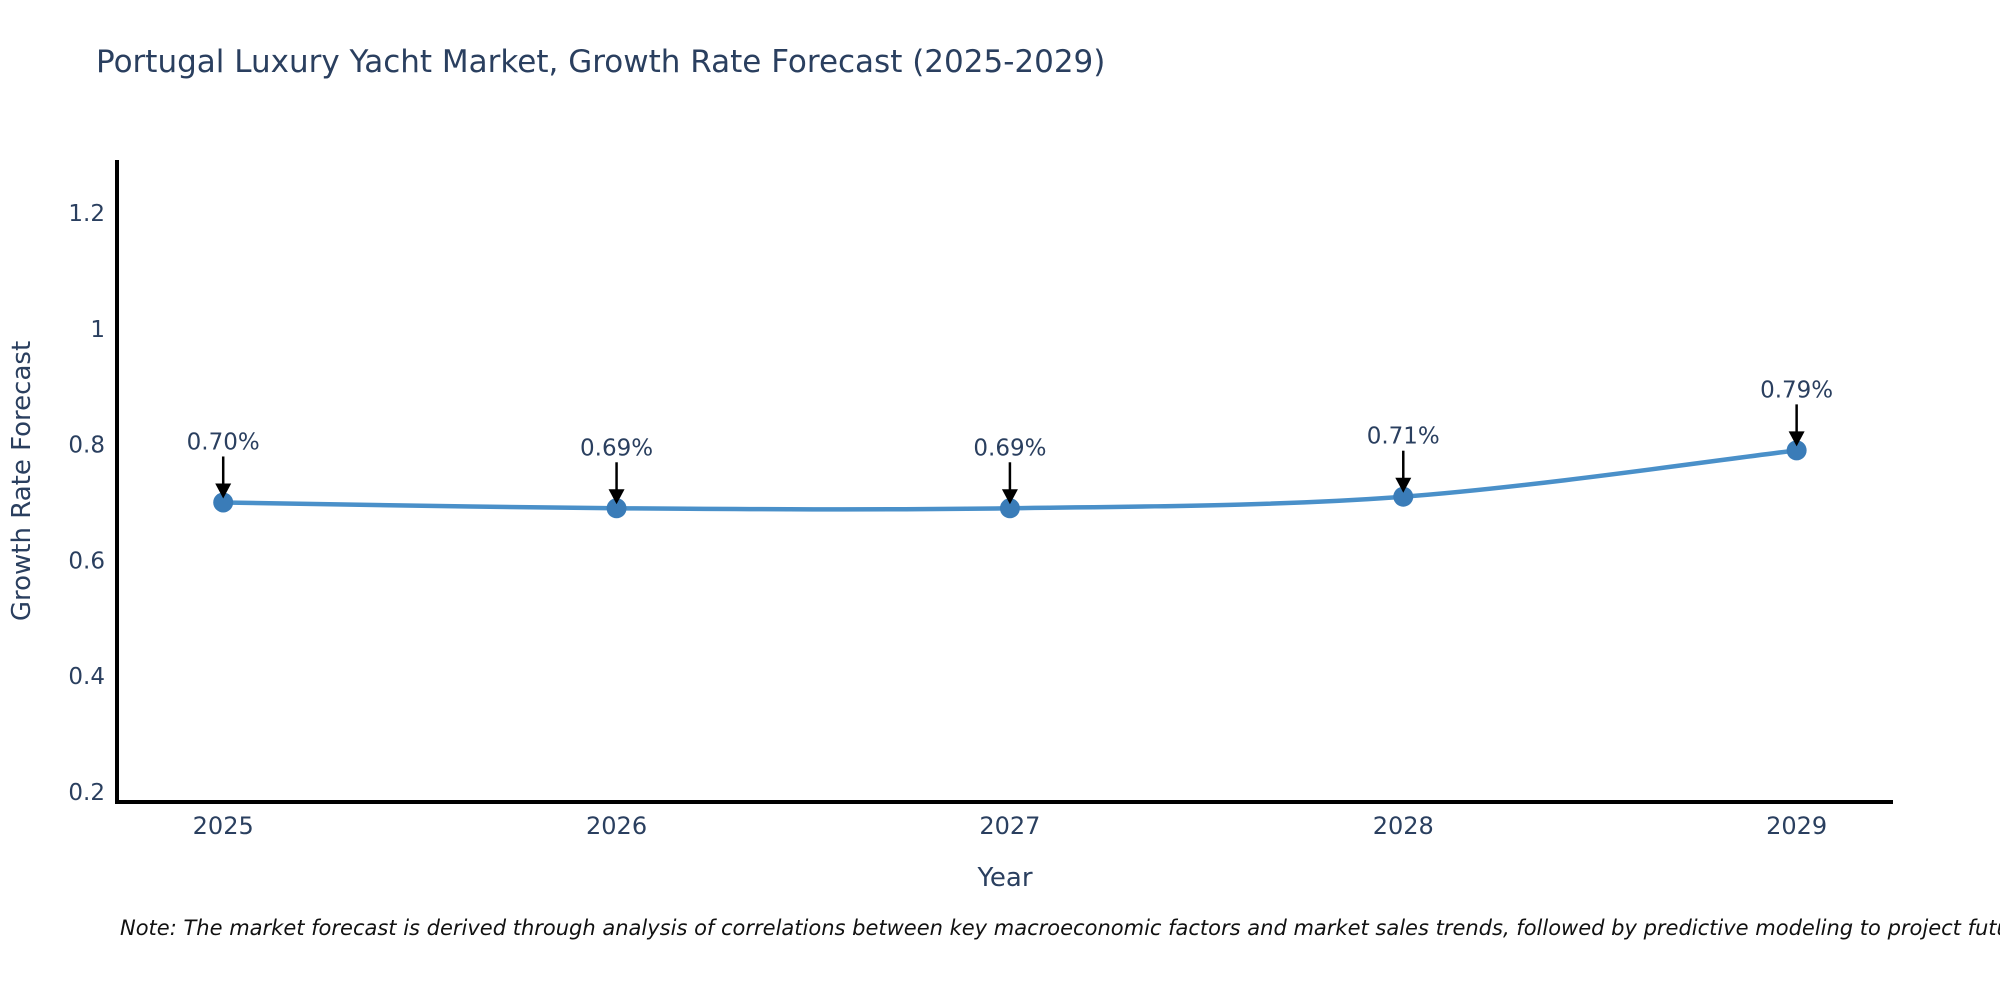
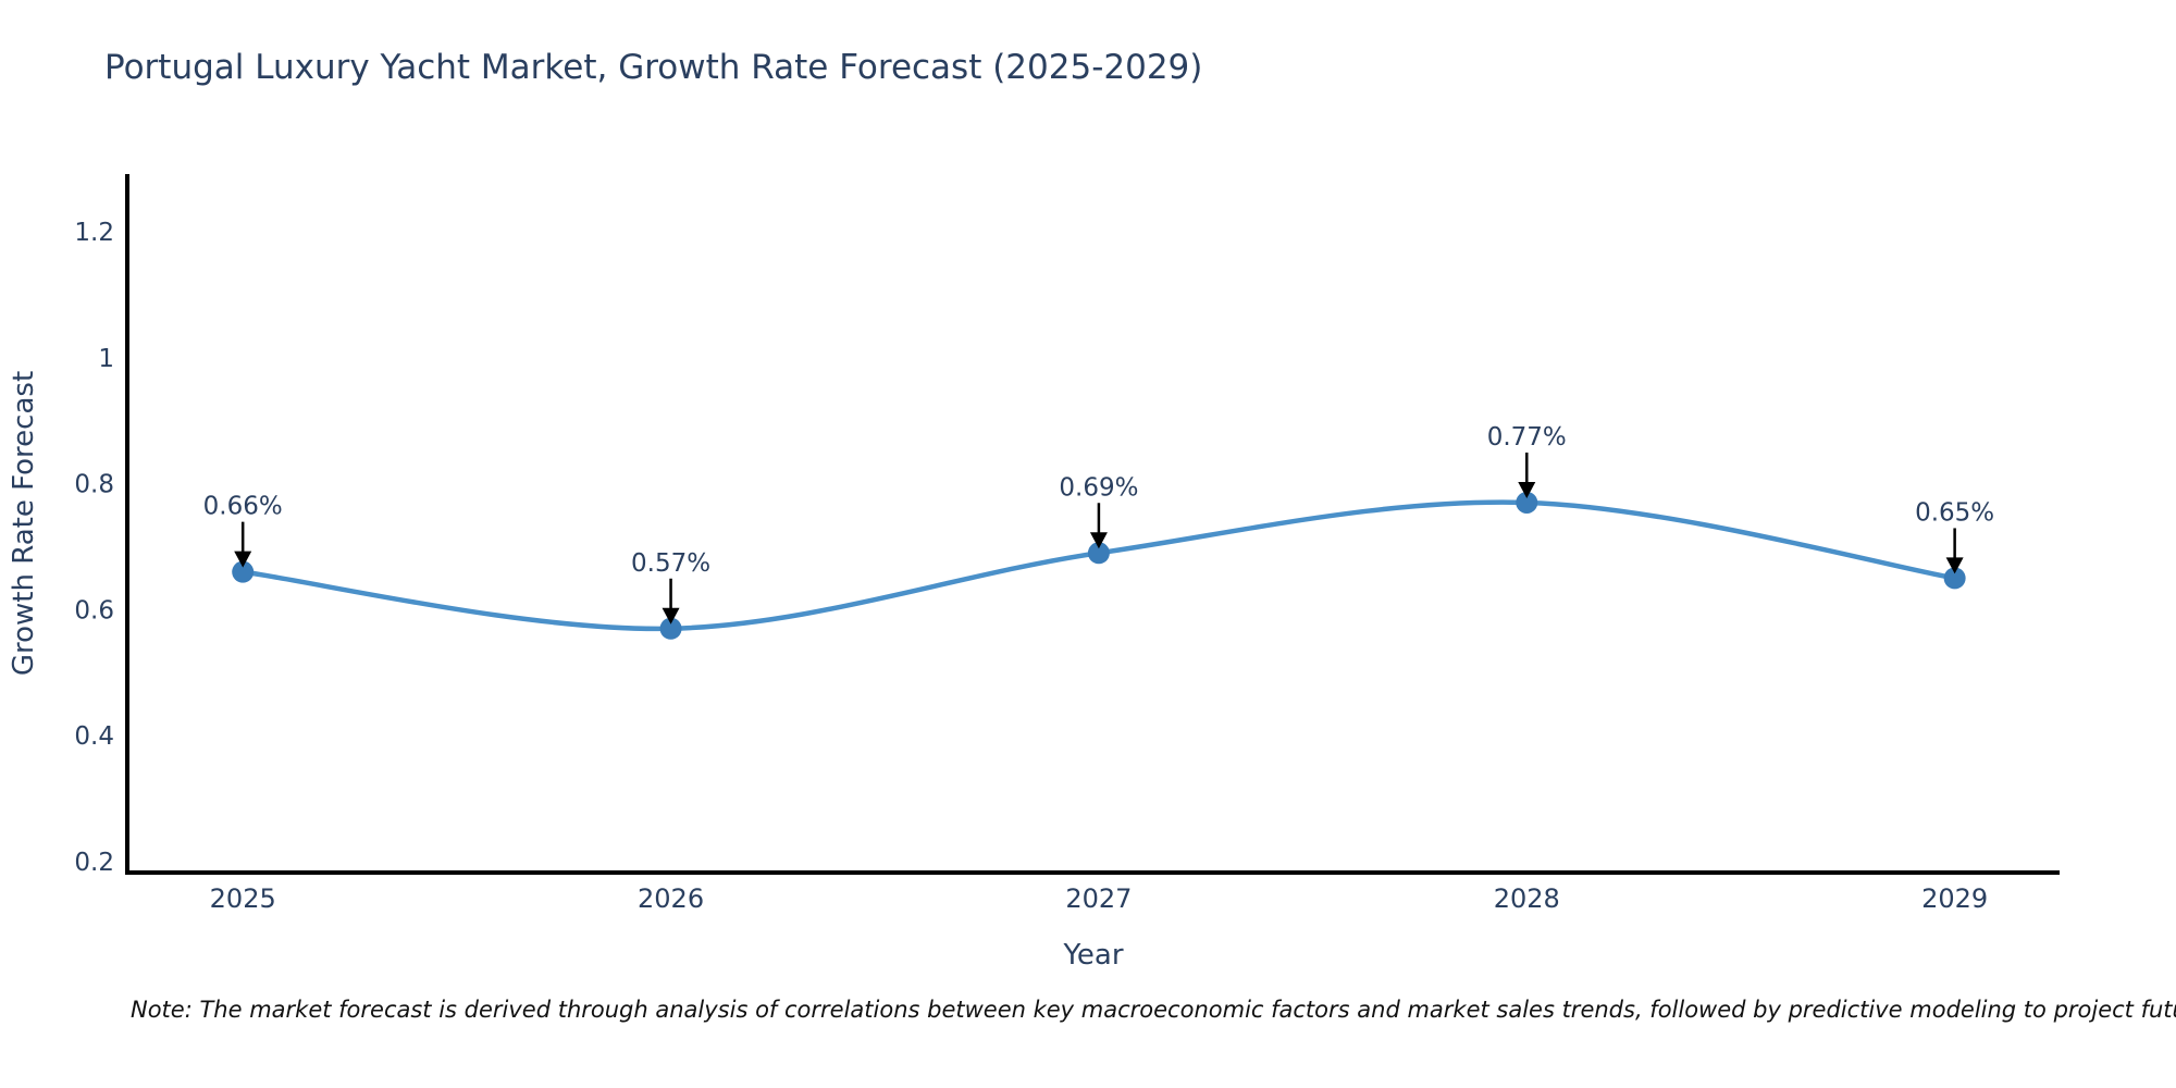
2025: 0.70% -> 0.66%
2026: 0.69% -> 0.57%
2028: 0.71% -> 0.77%
2029: 0.79% -> 0.65%
